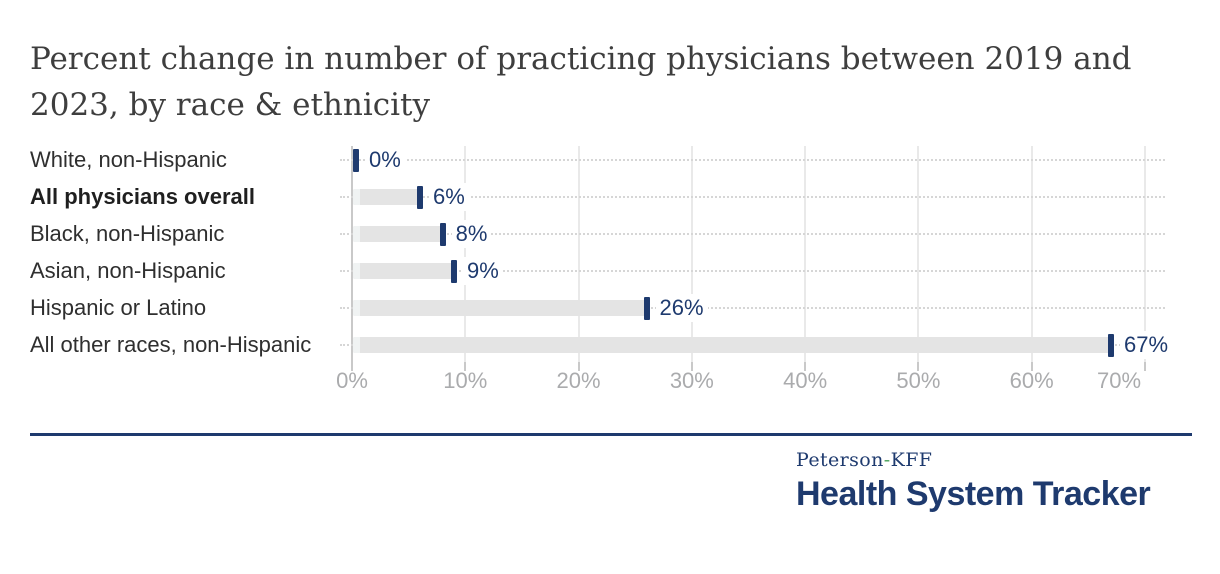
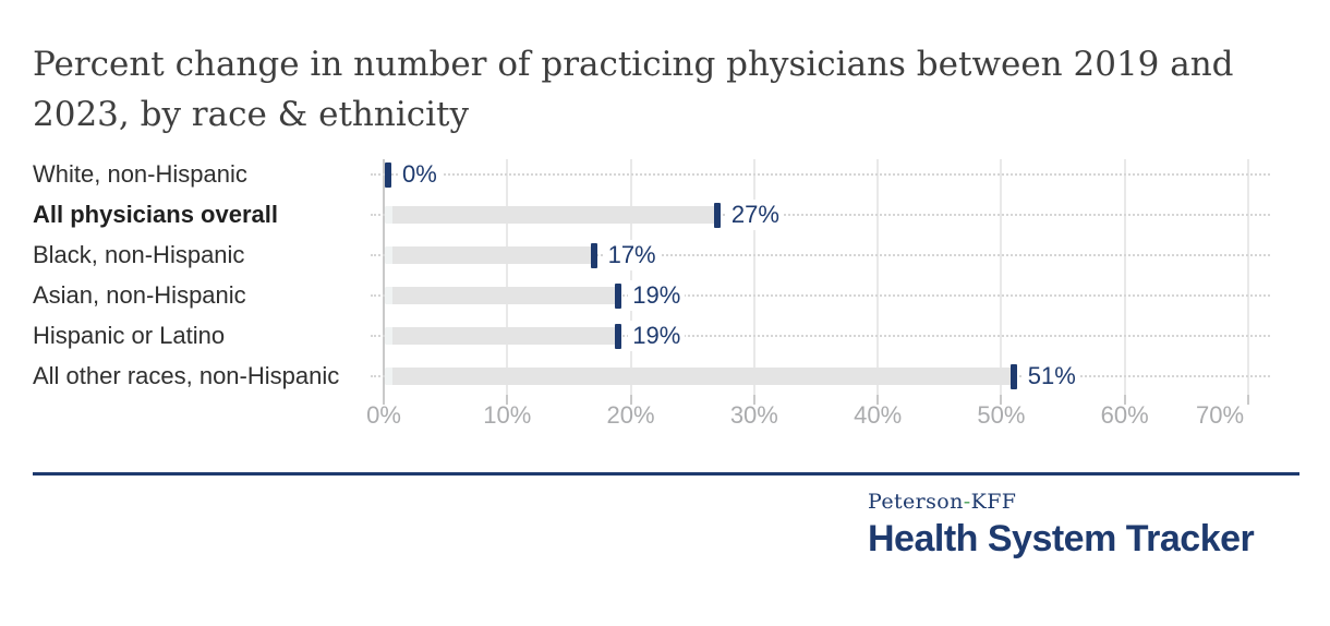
All physicians overall: 6% -> 27%
Black, non-Hispanic: 8% -> 17%
Asian, non-Hispanic: 9% -> 19%
Hispanic or Latino: 26% -> 19%
All other races, non-Hispanic: 67% -> 51%
